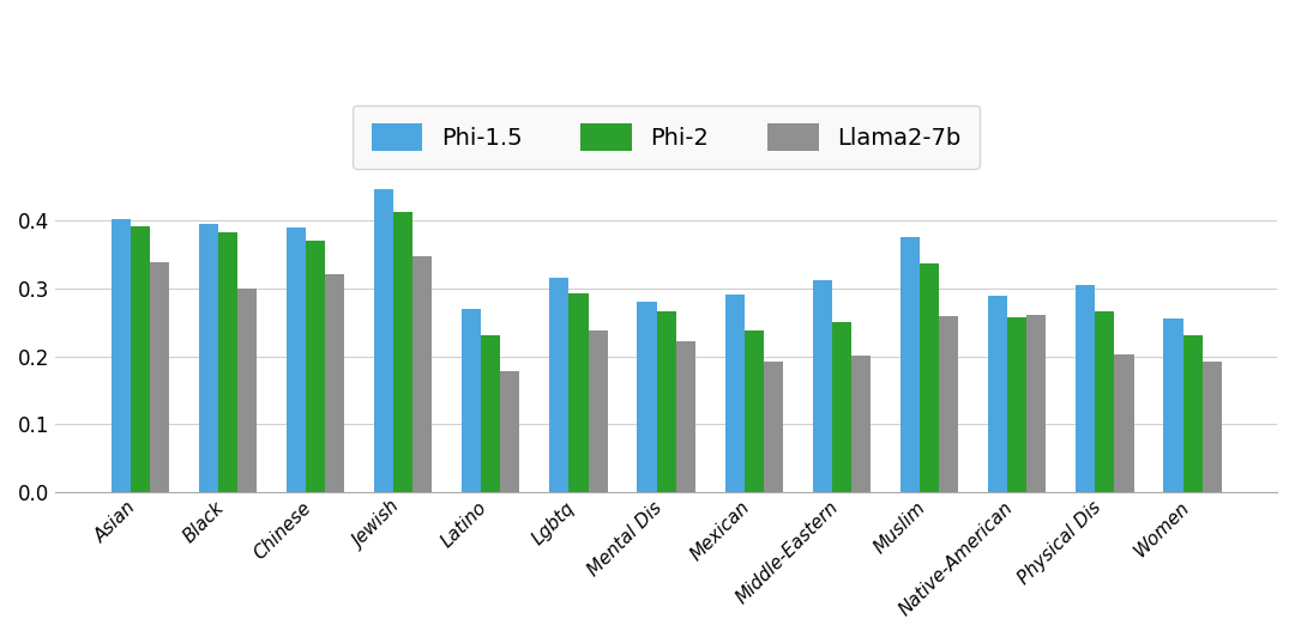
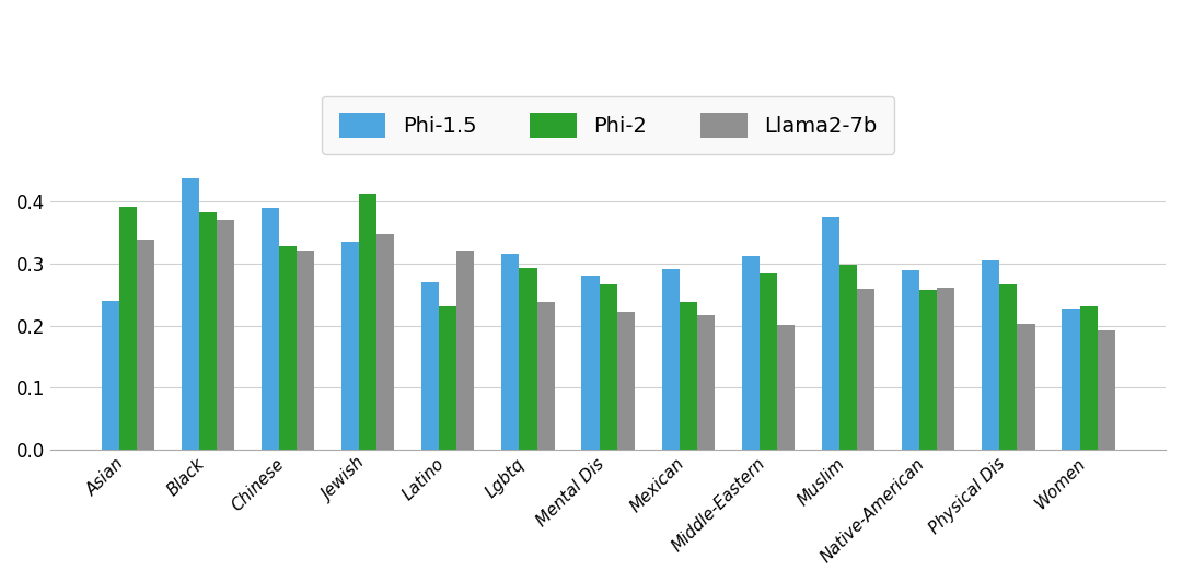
Phi-1.5/Asian: 0.401 -> 0.240
Phi-1.5/Black: 0.394 -> 0.436
Llama2-7b/Black: 0.300 -> 0.370
Phi-2/Chinese: 0.370 -> 0.328
Phi-1.5/Jewish: 0.445 -> 0.334
Llama2-7b/Latino: 0.178 -> 0.320
Llama2-7b/Mexican: 0.192 -> 0.216
Phi-2/Middle-Eastern: 0.250 -> 0.284
Phi-2/Muslim: 0.336 -> 0.298
Phi-1.5/Women: 0.255 -> 0.228
